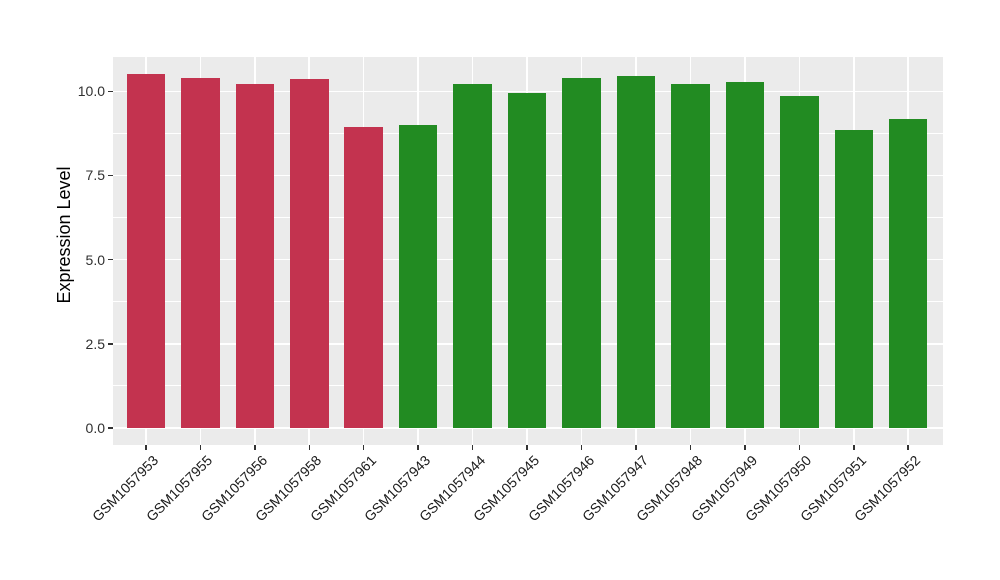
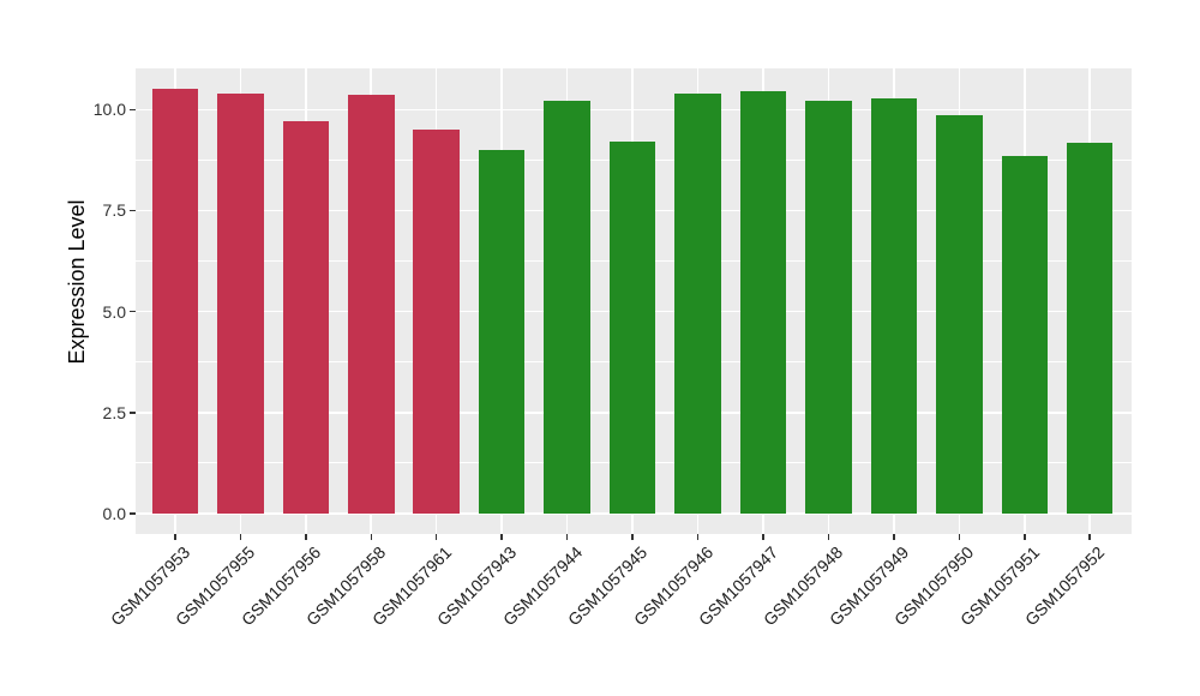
GSM1057956: 10.2 -> 9.7
GSM1057961: 8.9 -> 9.5
GSM1057945: 10.0 -> 9.2
